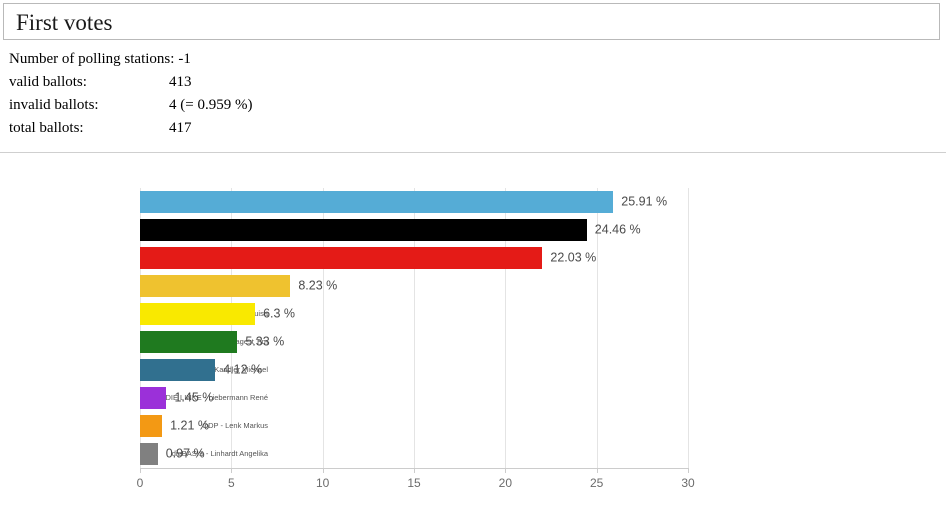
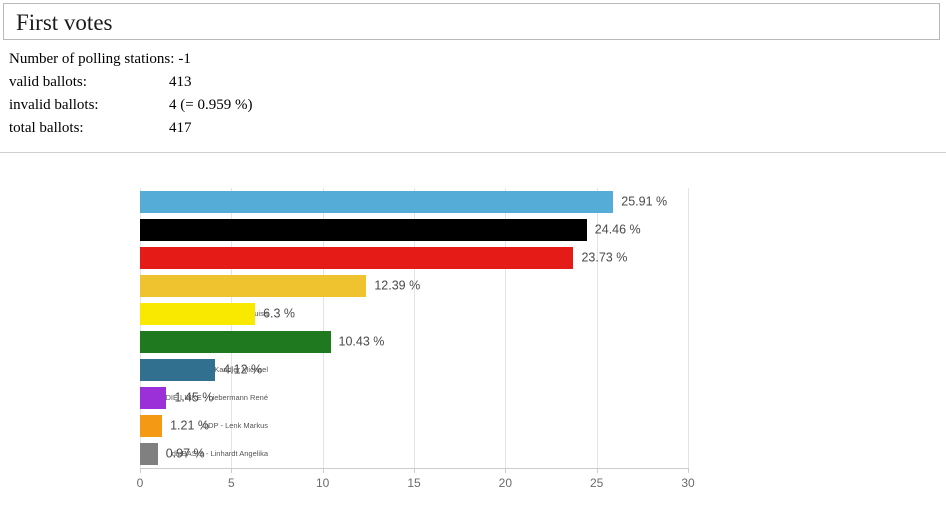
SPD - Taubeken Heiß: 22.03 -> 23.73
FREIE WÄHLER - Frühbeißer Stefan: 8.23 -> 12.39
GRÜNE - Pagest Tim: 5.33 -> 10.43
